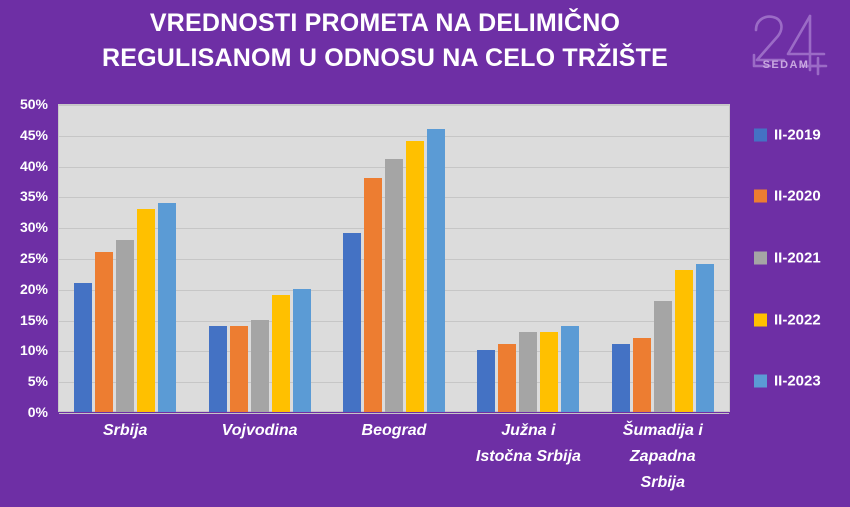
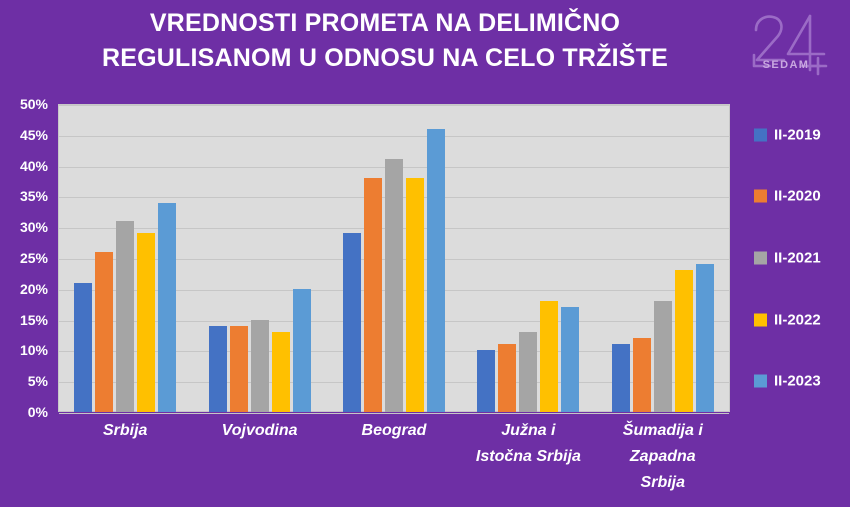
II-2021/Srbija: 28% -> 31%
II-2022/Srbija: 33% -> 29%
II-2022/Vojvodina: 19% -> 13%
II-2022/Beograd: 44% -> 38%
II-2022/Južna i Istočna Srbija: 13% -> 18%
II-2023/Južna i Istočna Srbija: 14% -> 17%
